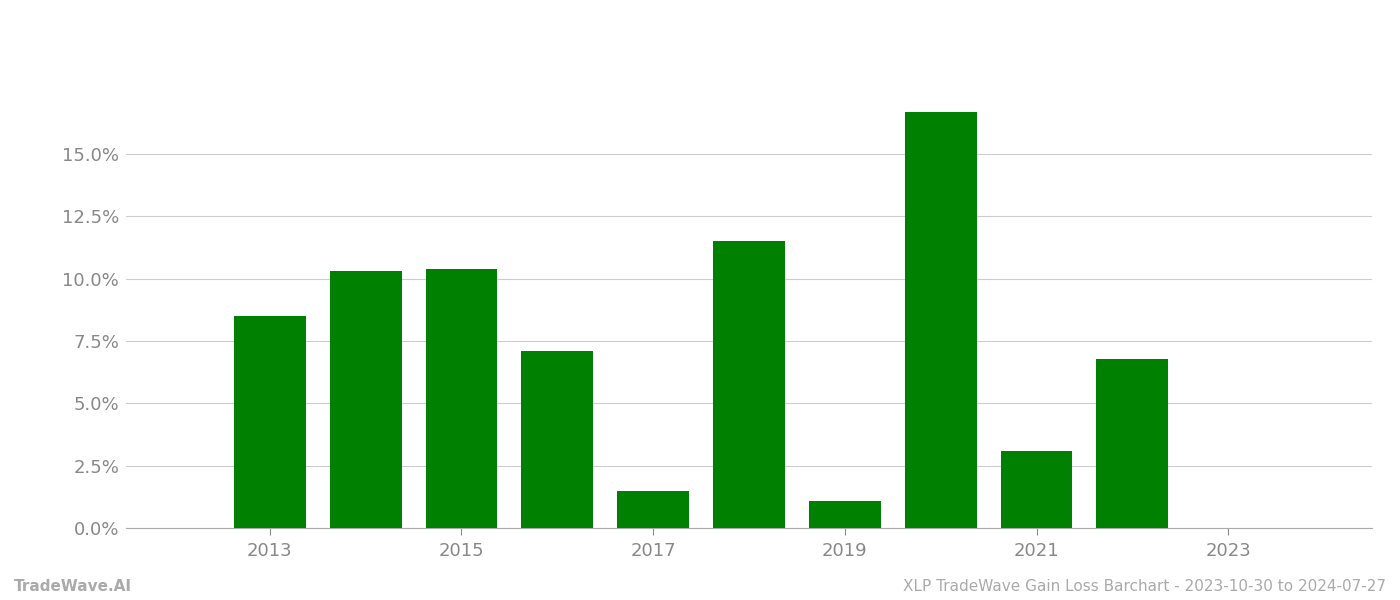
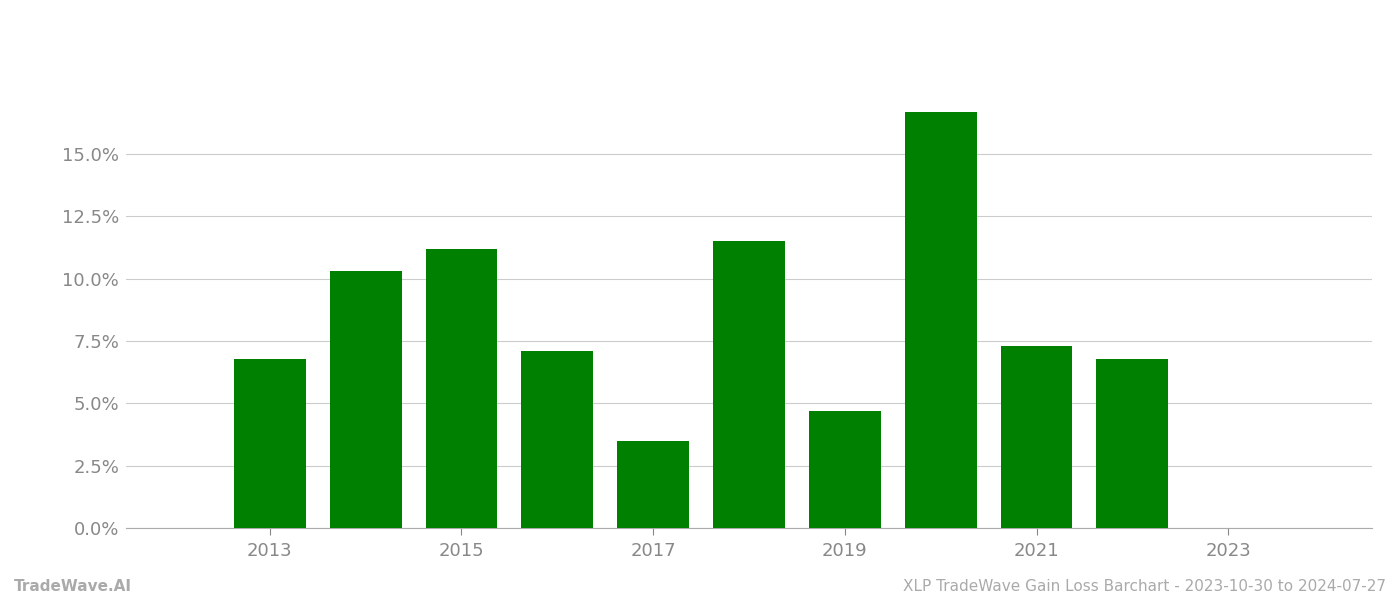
2013: 8.5% -> 6.8%
2015: 10.4% -> 11.2%
2017: 1.5% -> 3.5%
2019: 1.1% -> 4.7%
2021: 3.1% -> 7.3%
